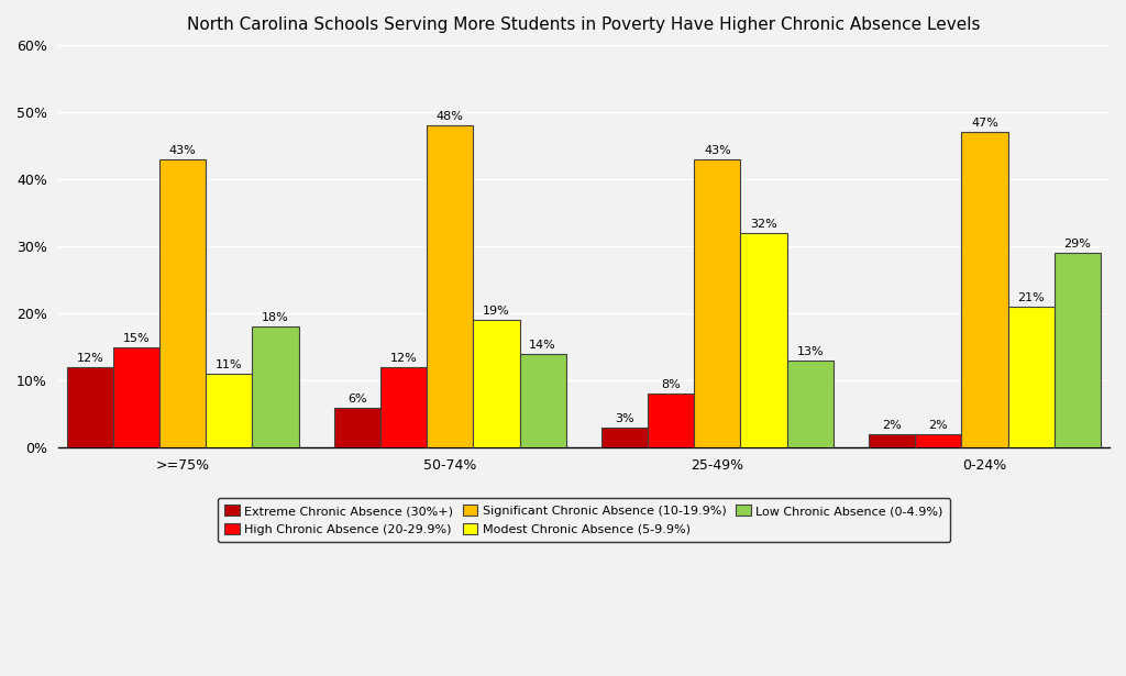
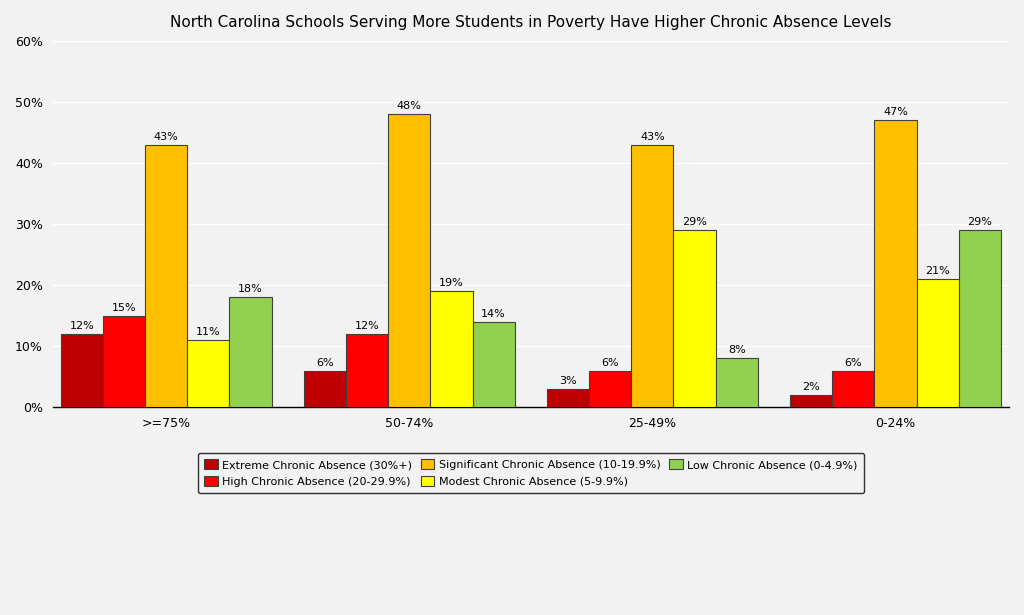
High Chronic Absence (20-29.9%)/25-49%: 8% -> 6%
Modest Chronic Absence (5-9.9%)/25-49%: 32% -> 29%
Low Chronic Absence (0-4.9%)/25-49%: 13% -> 8%
High Chronic Absence (20-29.9%)/0-24%: 2% -> 6%
